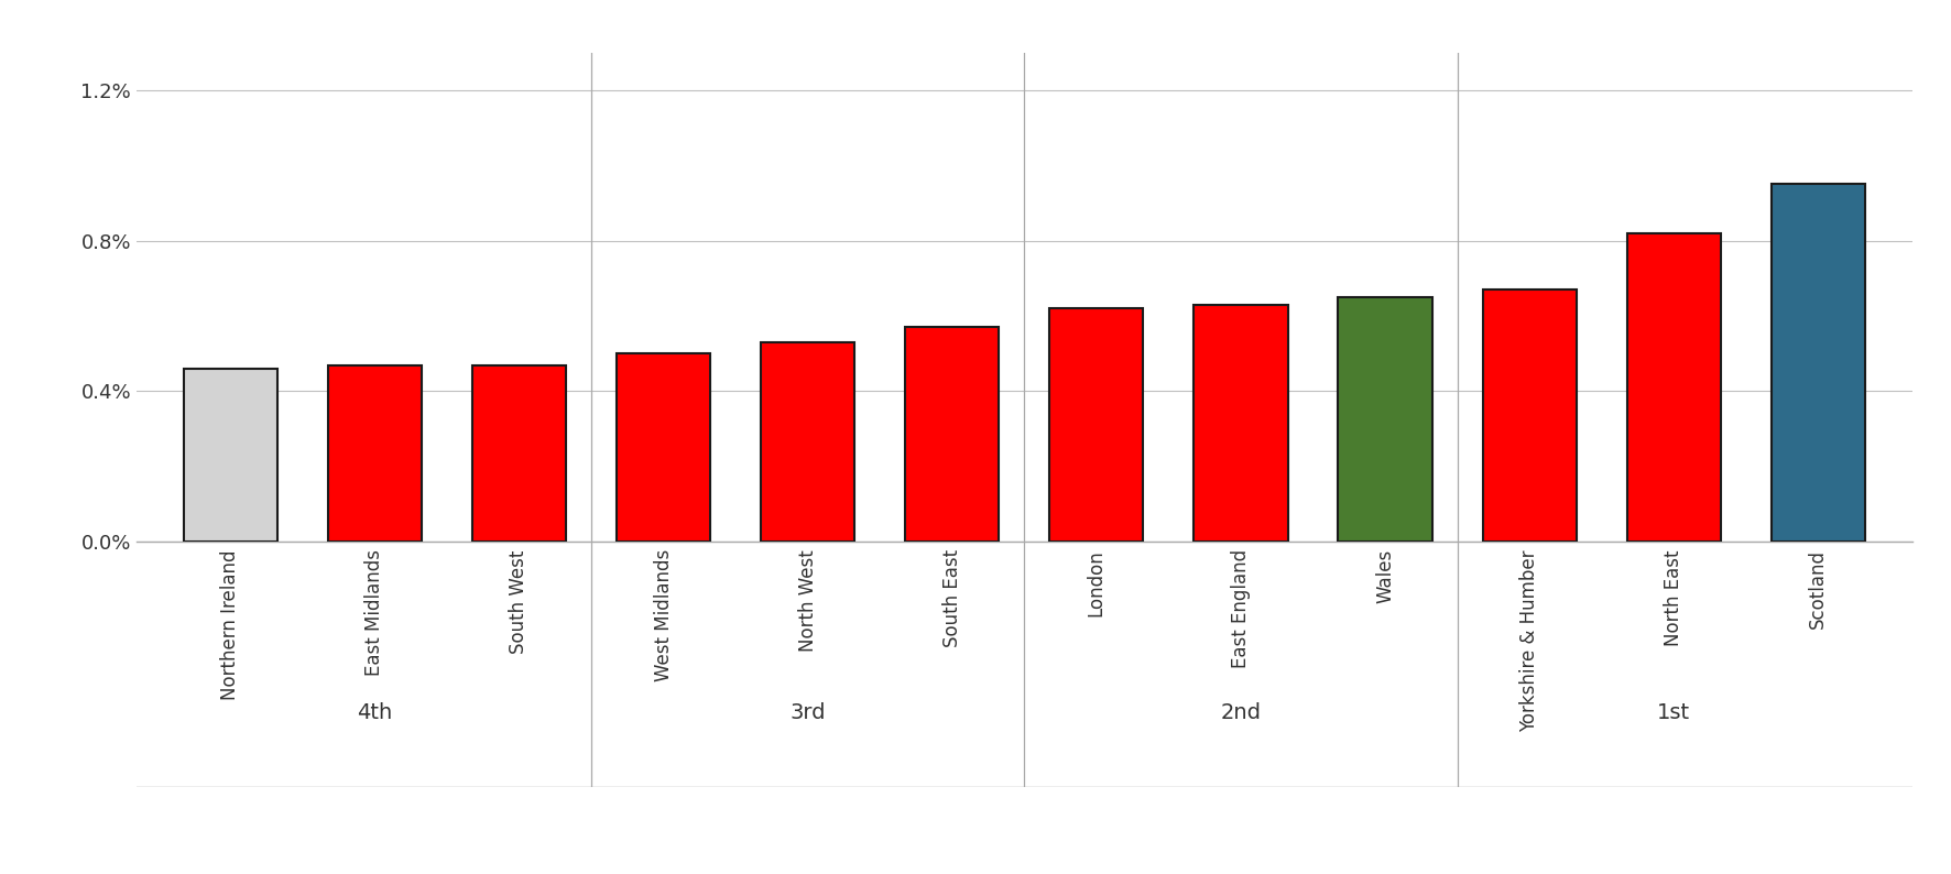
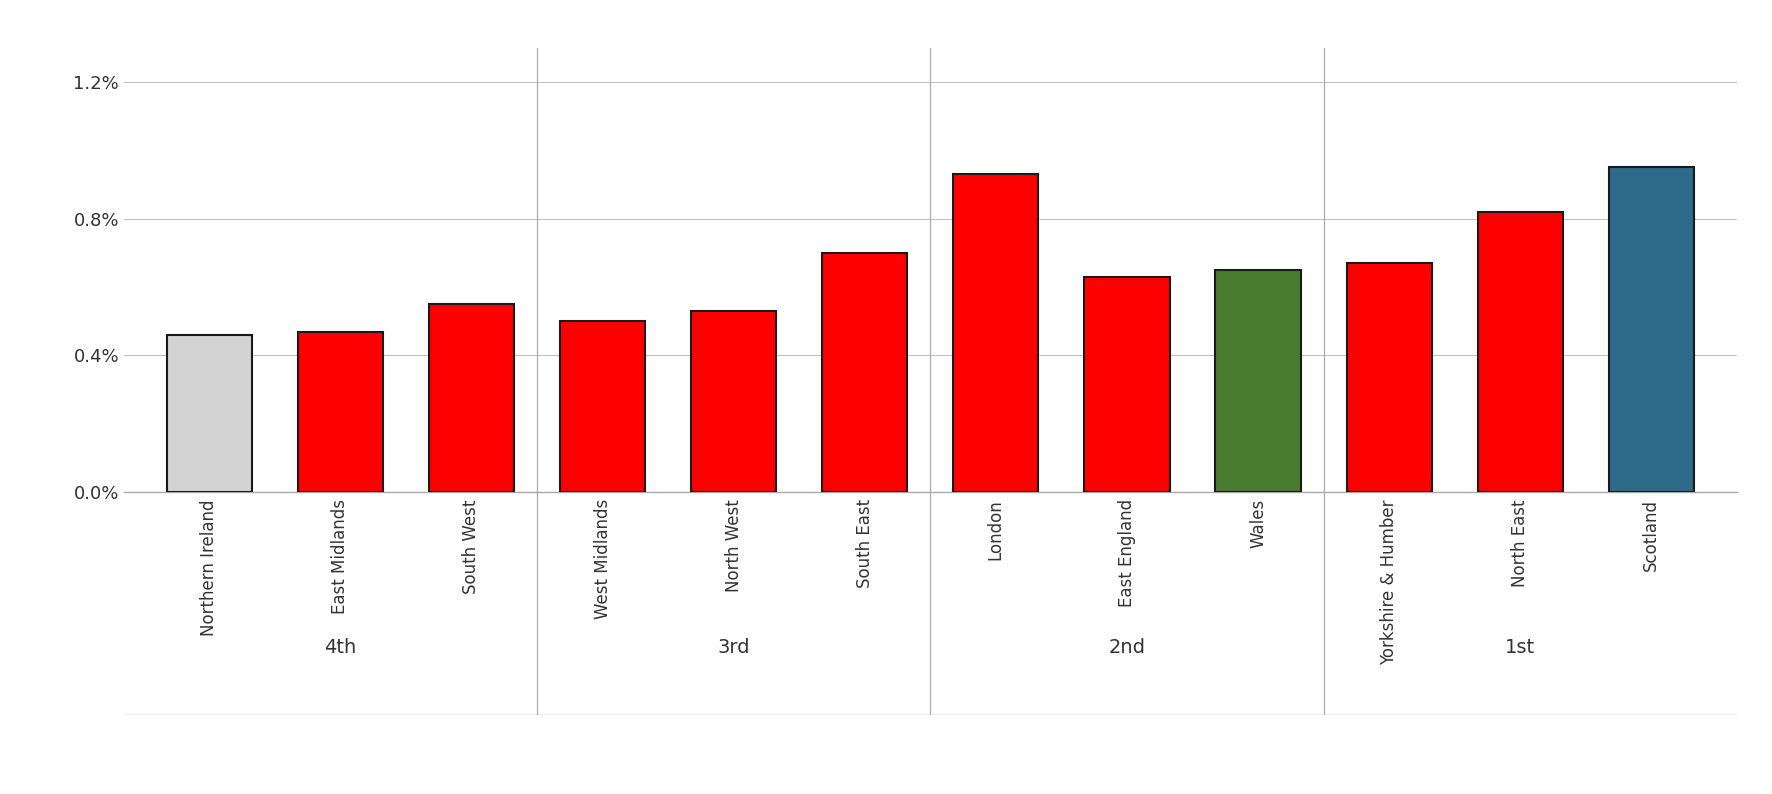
South West: 0.47% -> 0.55%
South East: 0.57% -> 0.70%
London: 0.62% -> 0.93%
